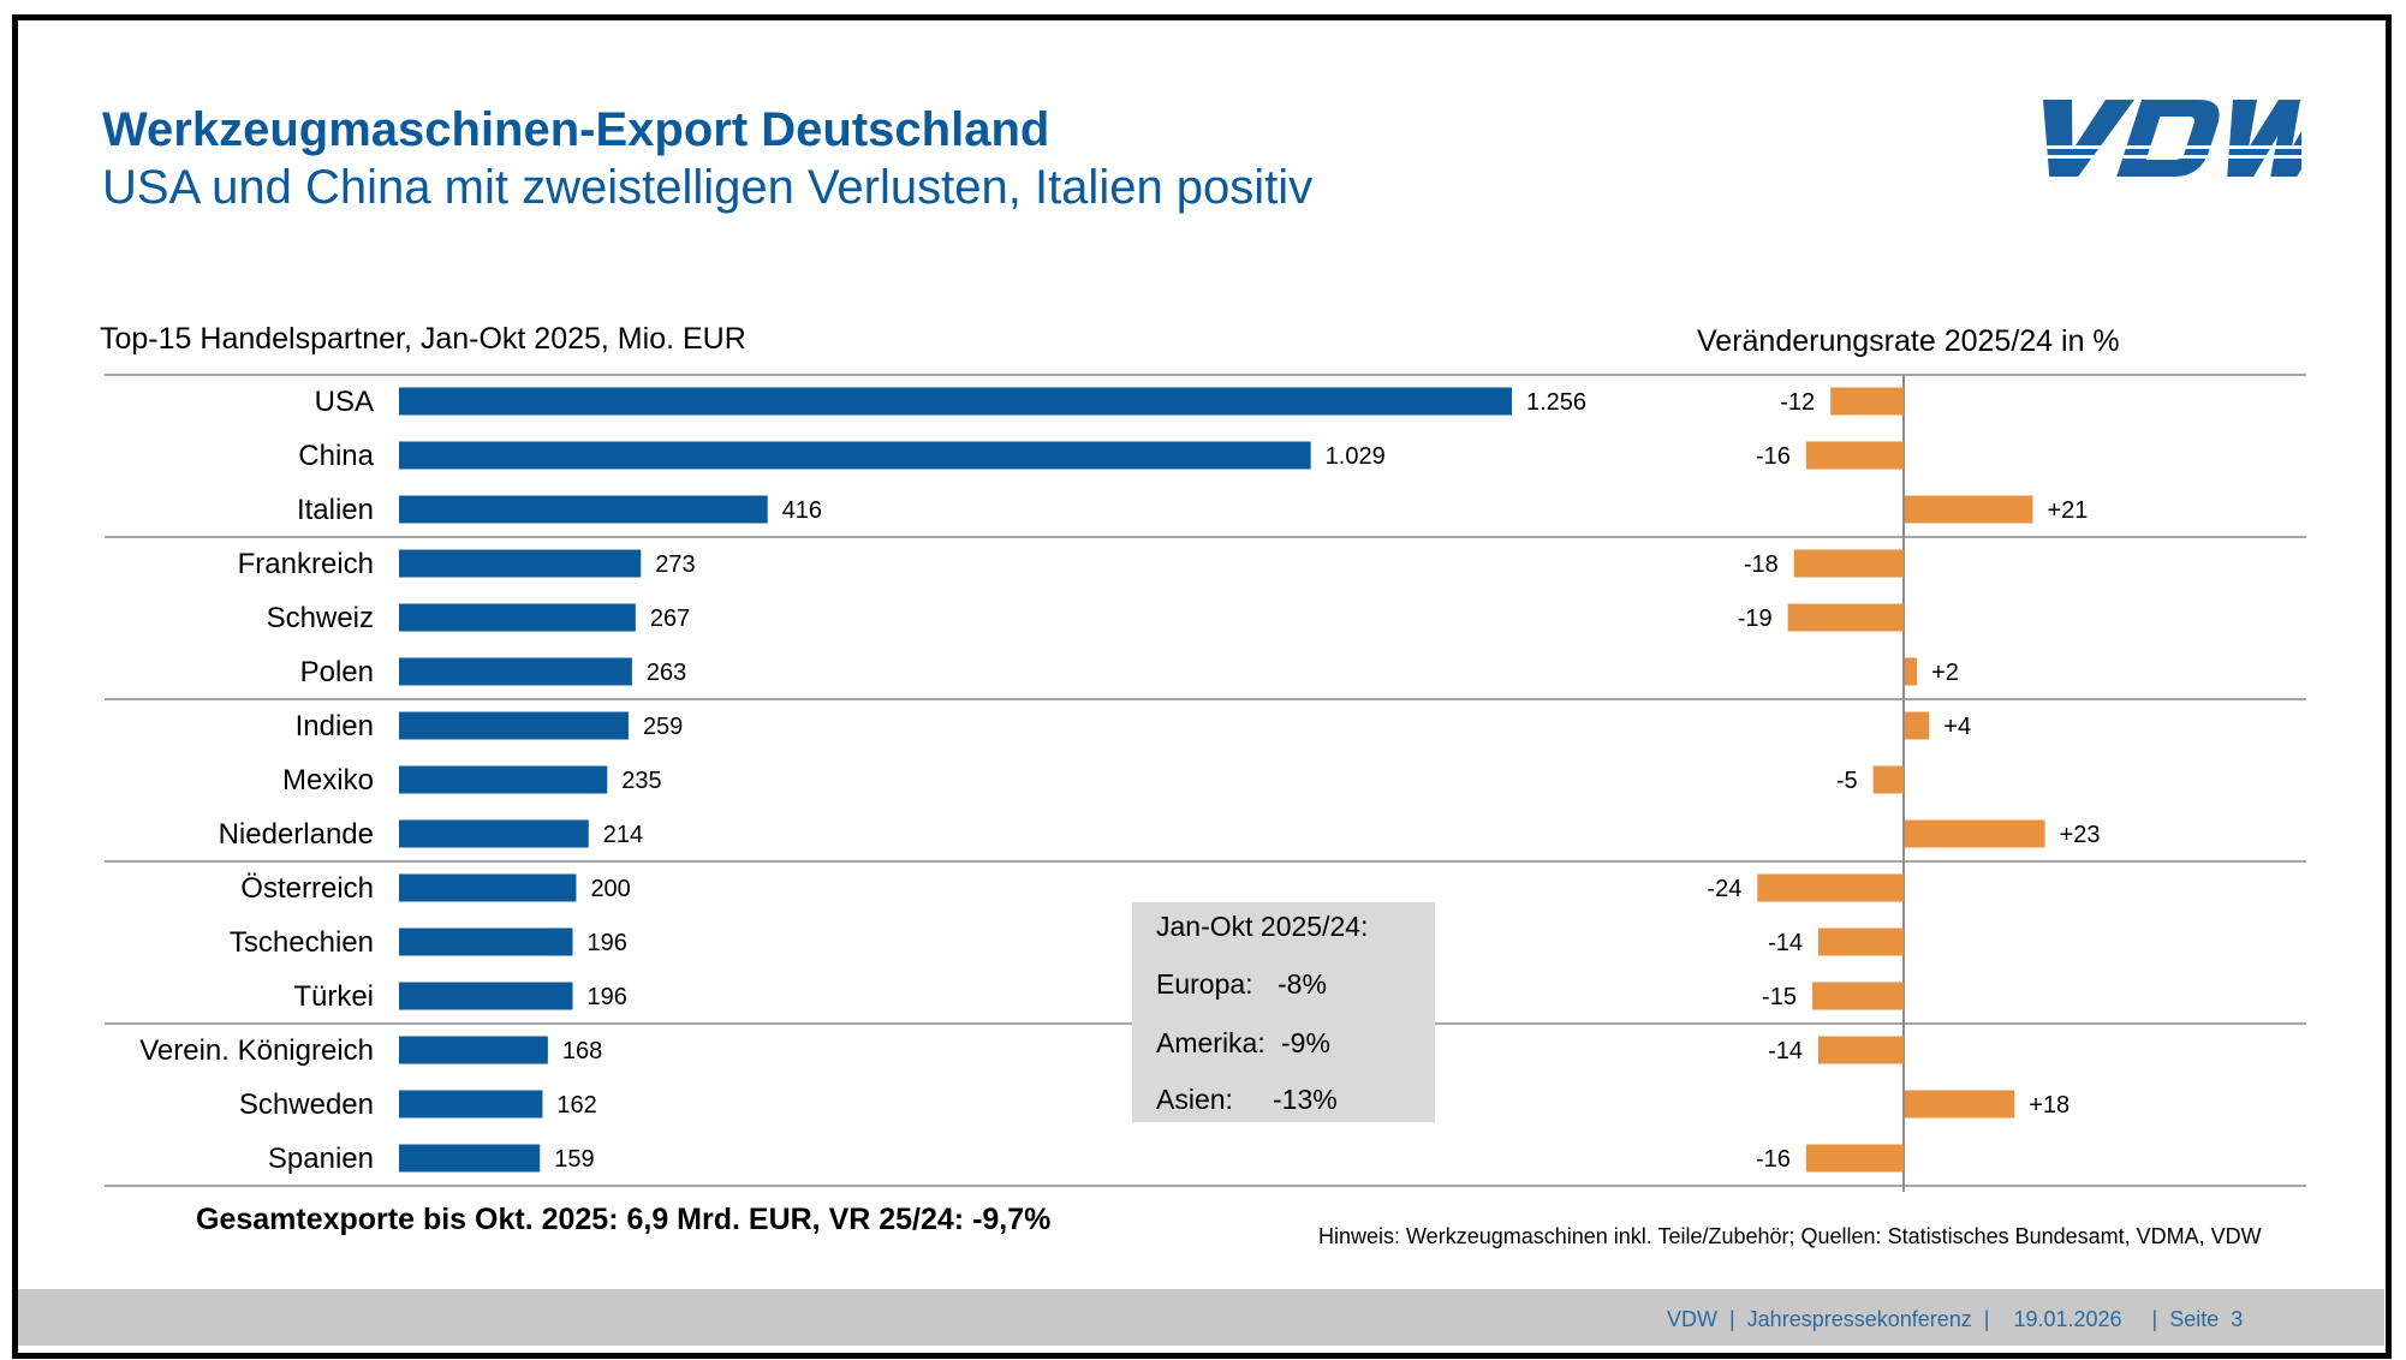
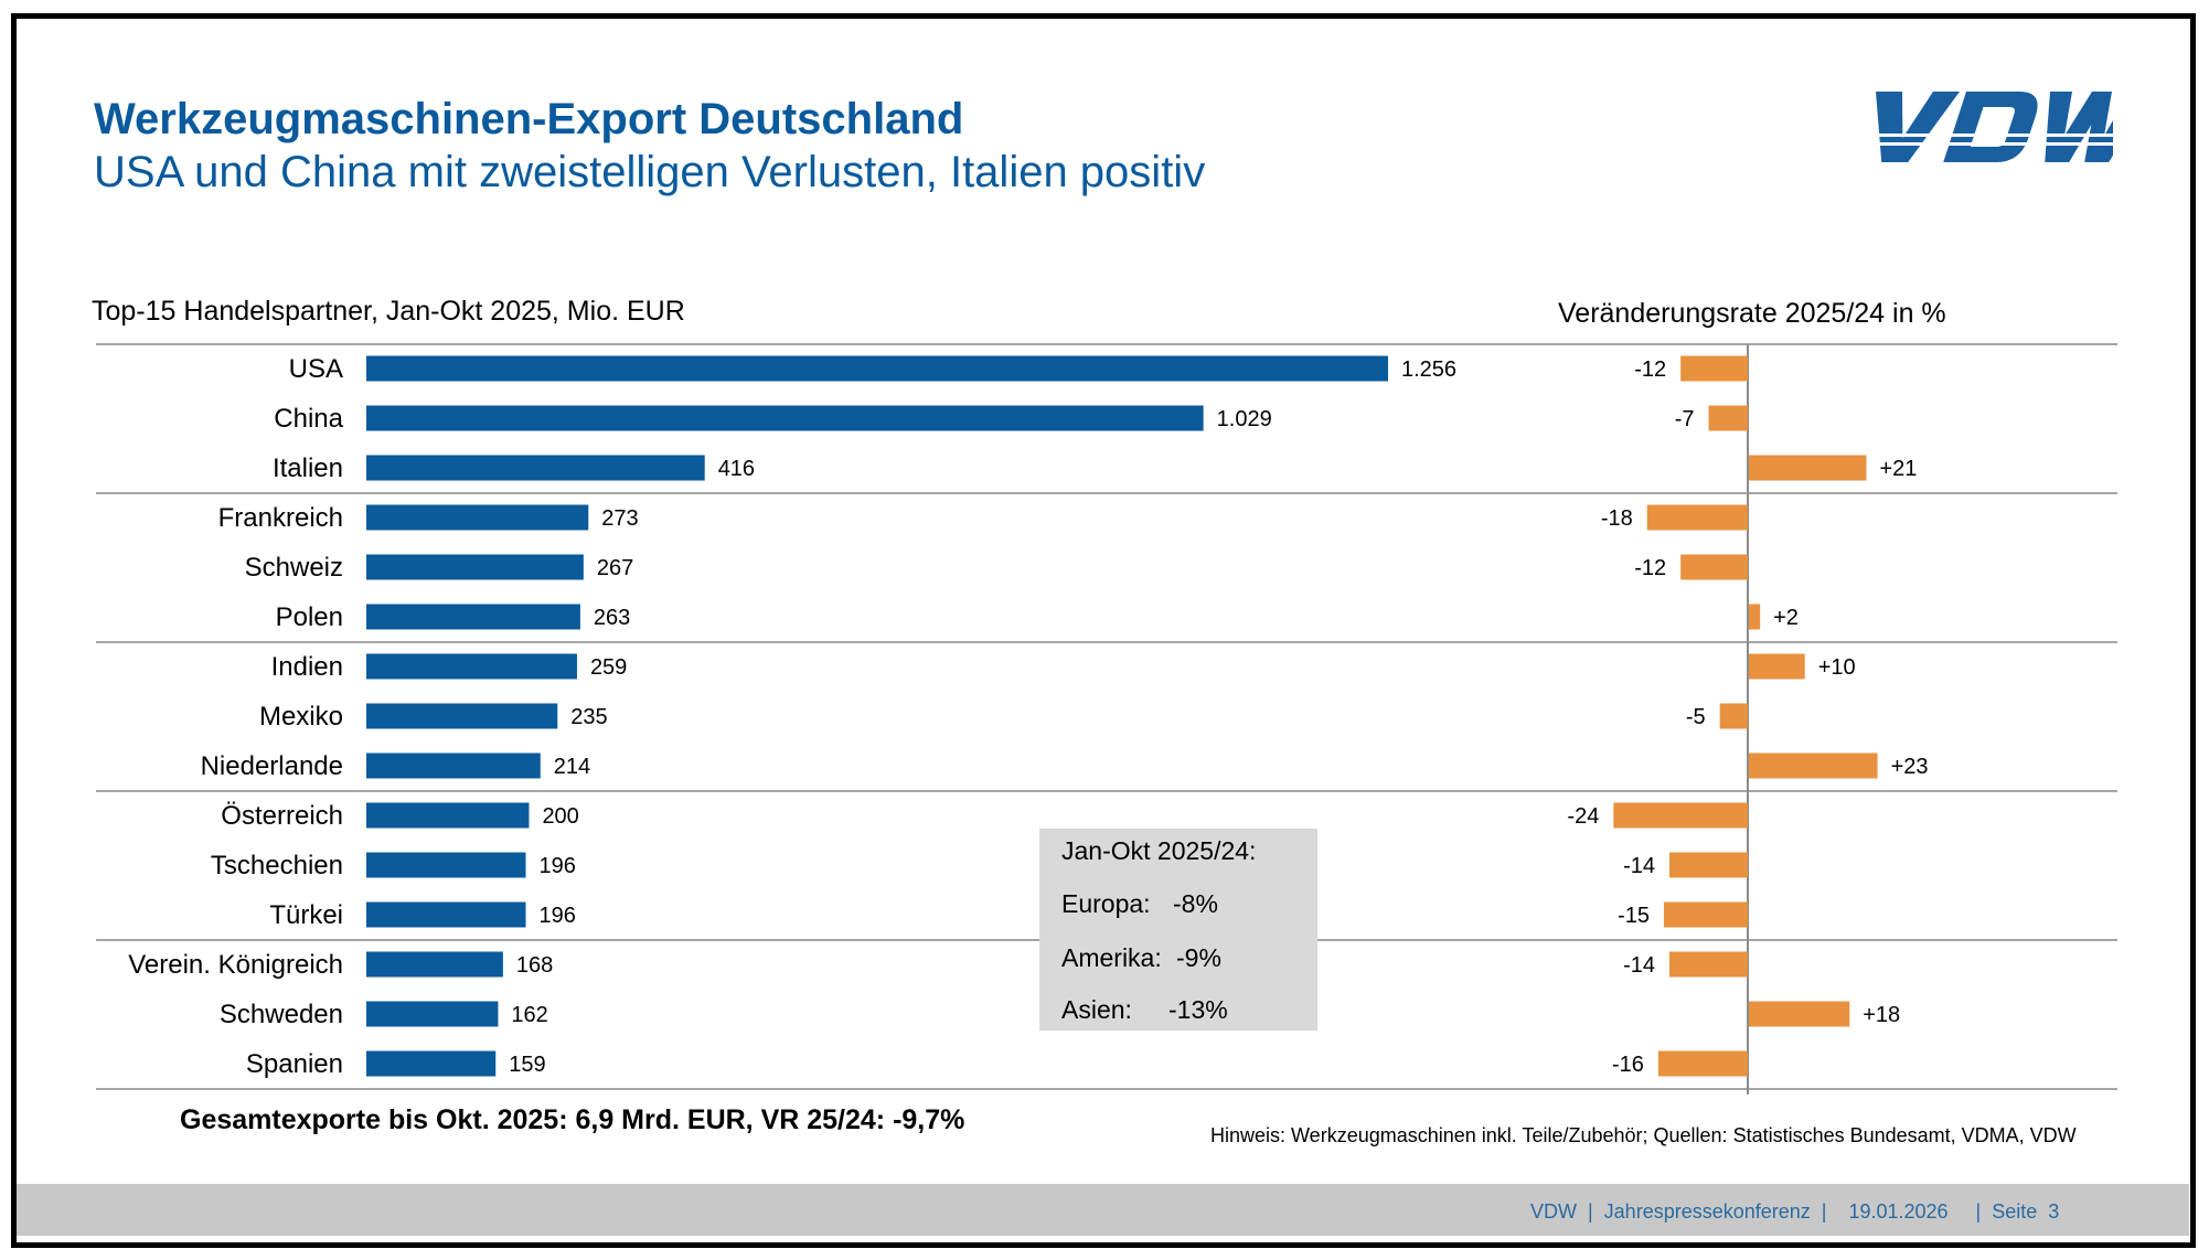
Veränderungsrate 2025/24 in %/China: -16 -> -7
Veränderungsrate 2025/24 in %/Schweiz: -19 -> -12
Veränderungsrate 2025/24 in %/Indien: +4 -> +10
